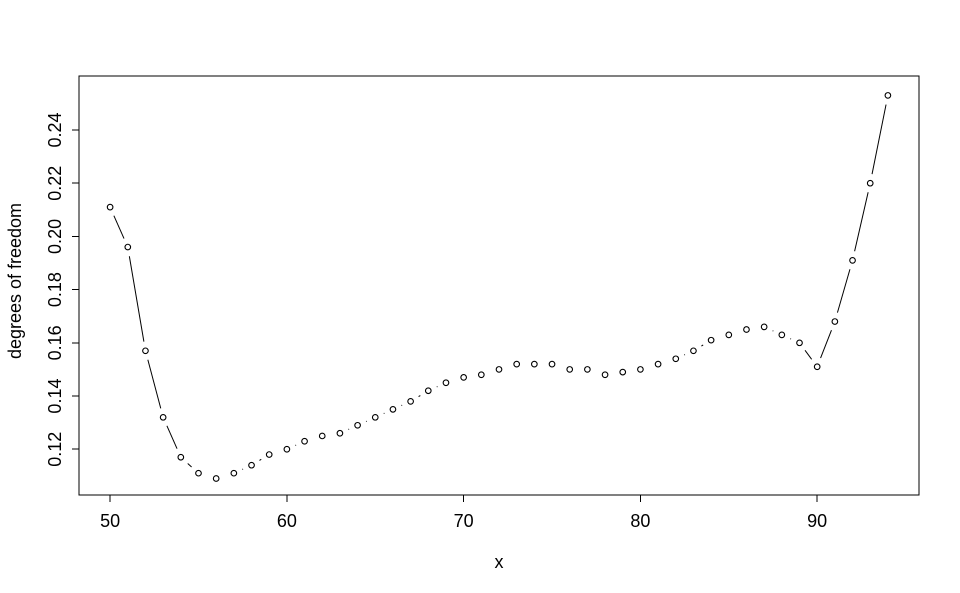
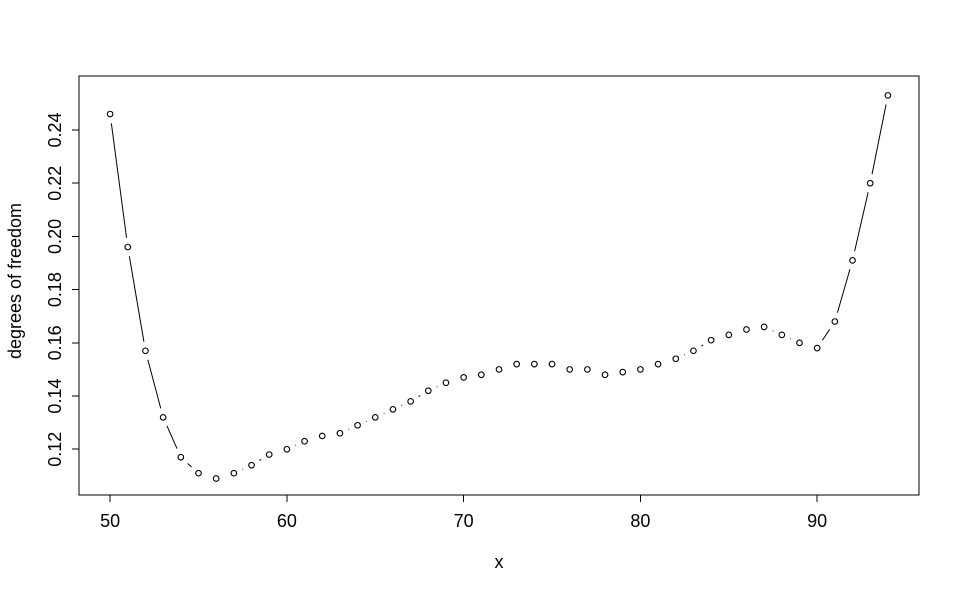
50: 0.211 -> 0.246
90: 0.151 -> 0.158
